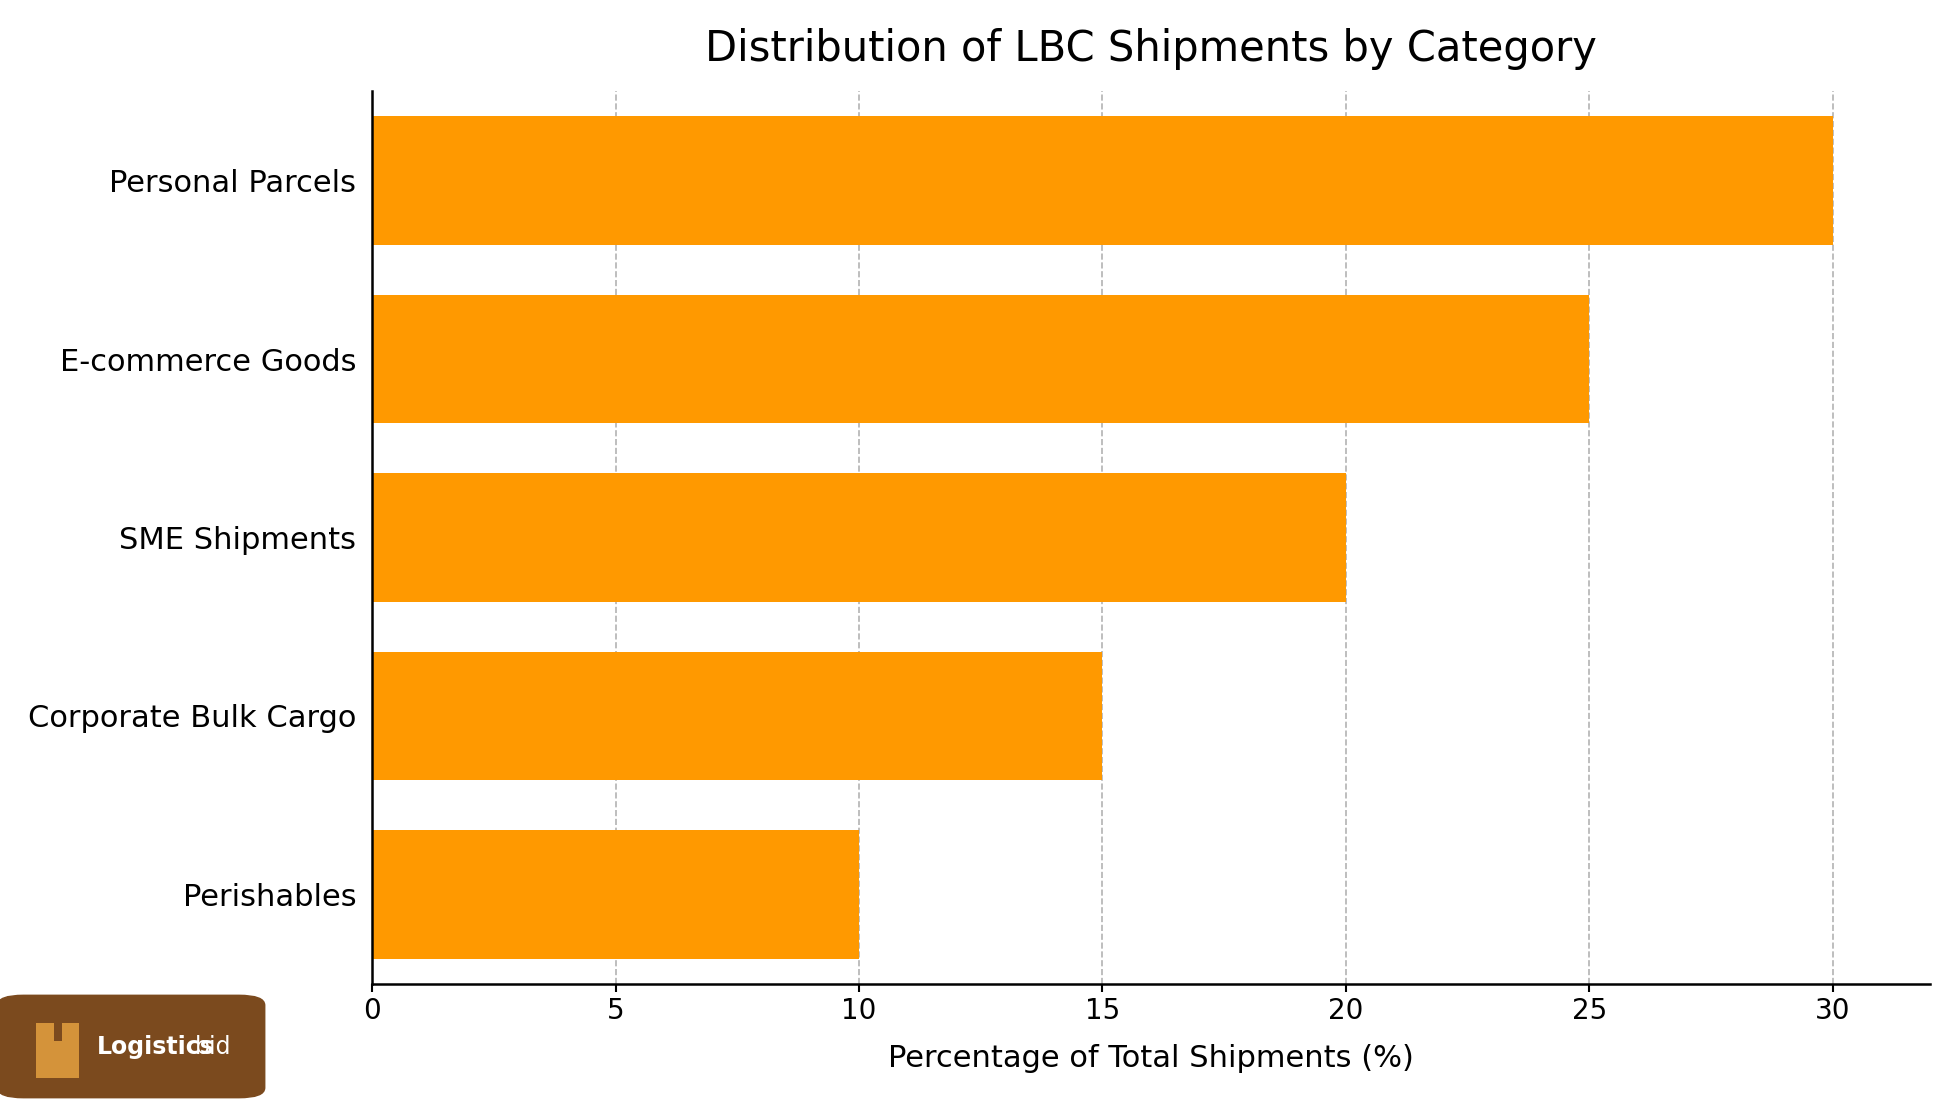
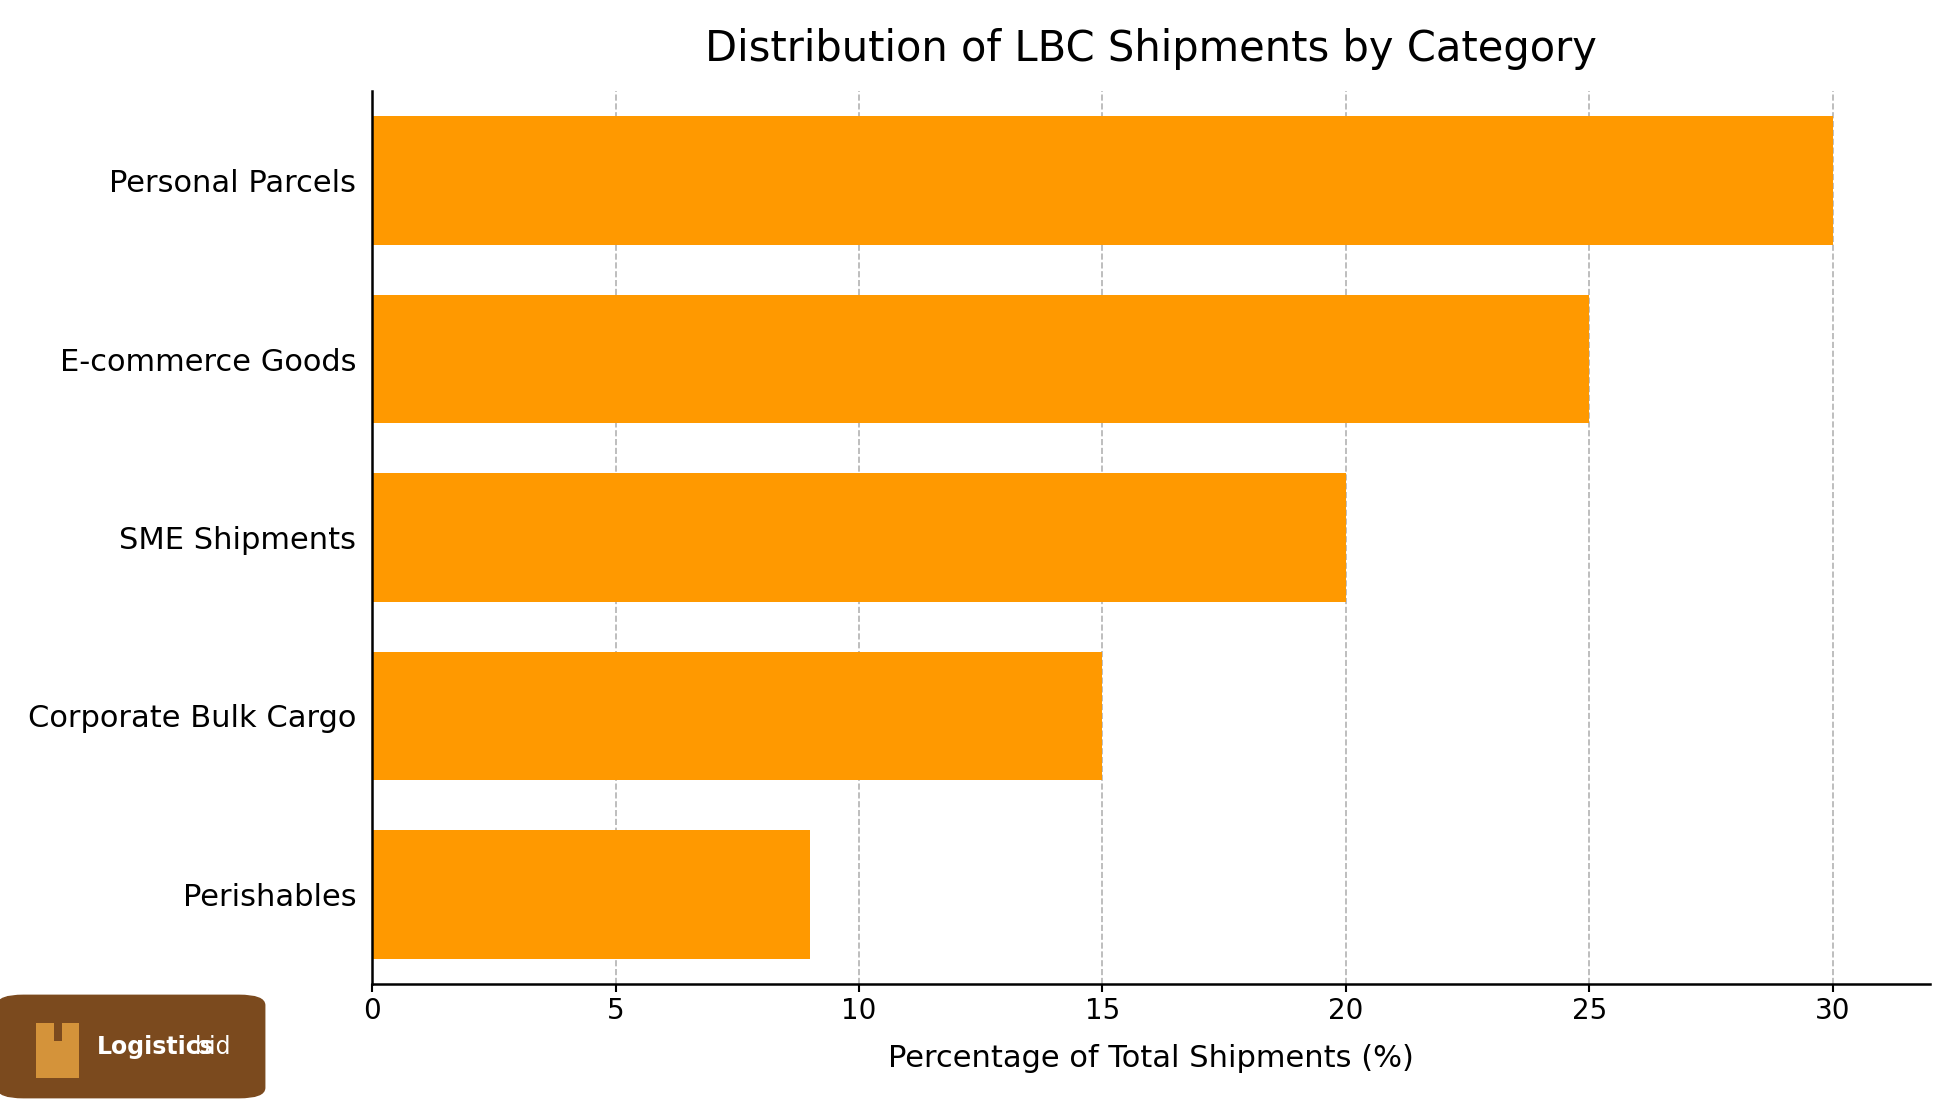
Perishables: 10 -> 9
